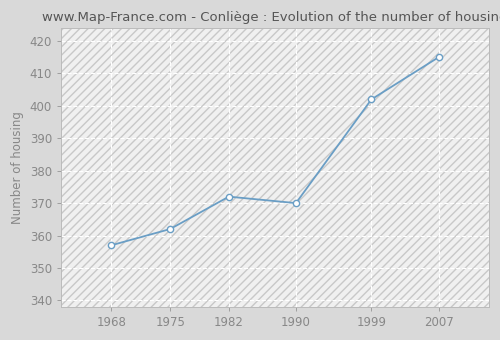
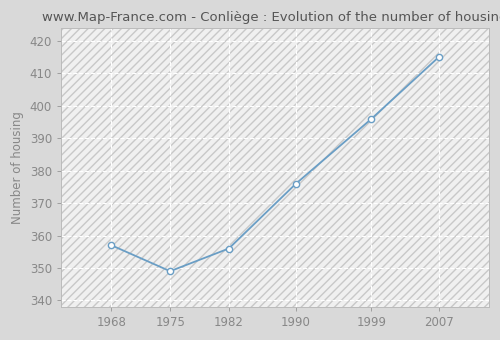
1975: 362 -> 349
1982: 372 -> 356
1990: 370 -> 376
1999: 402 -> 396
